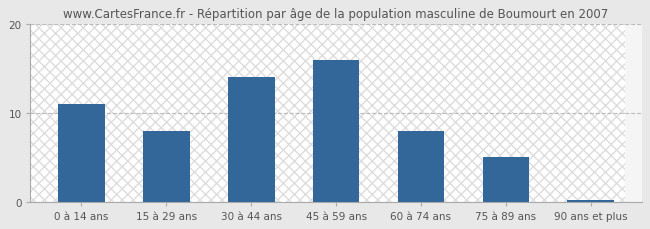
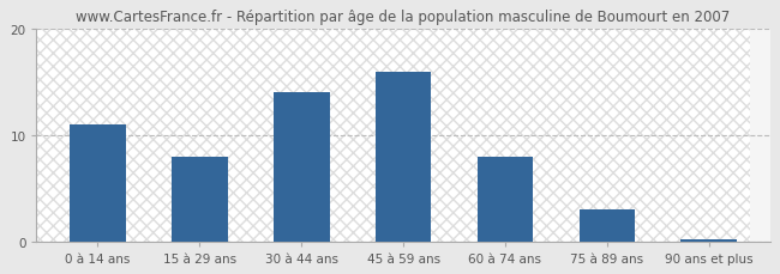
75 à 89 ans: 5.0 -> 3.0
